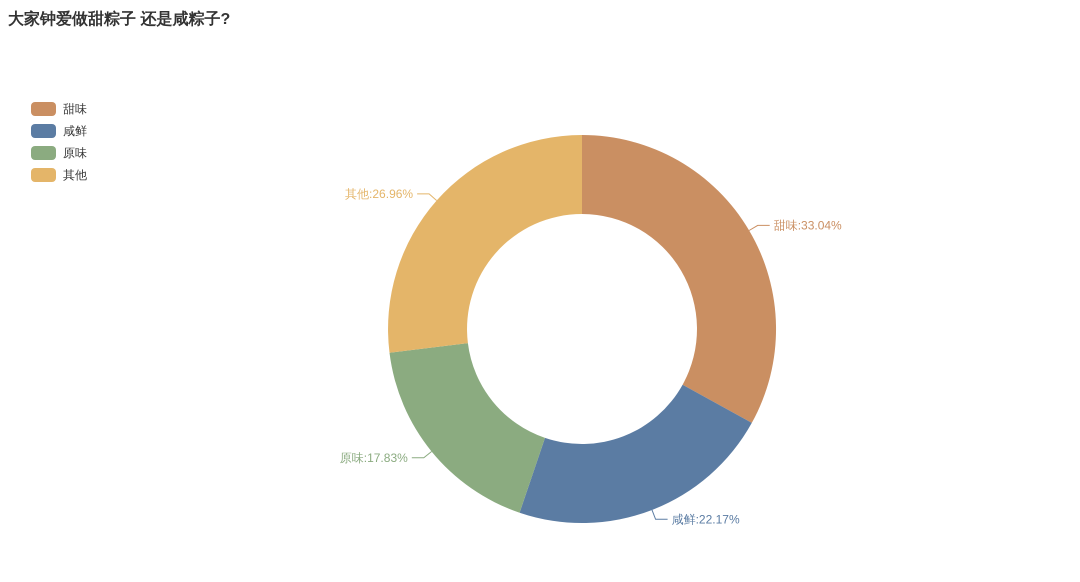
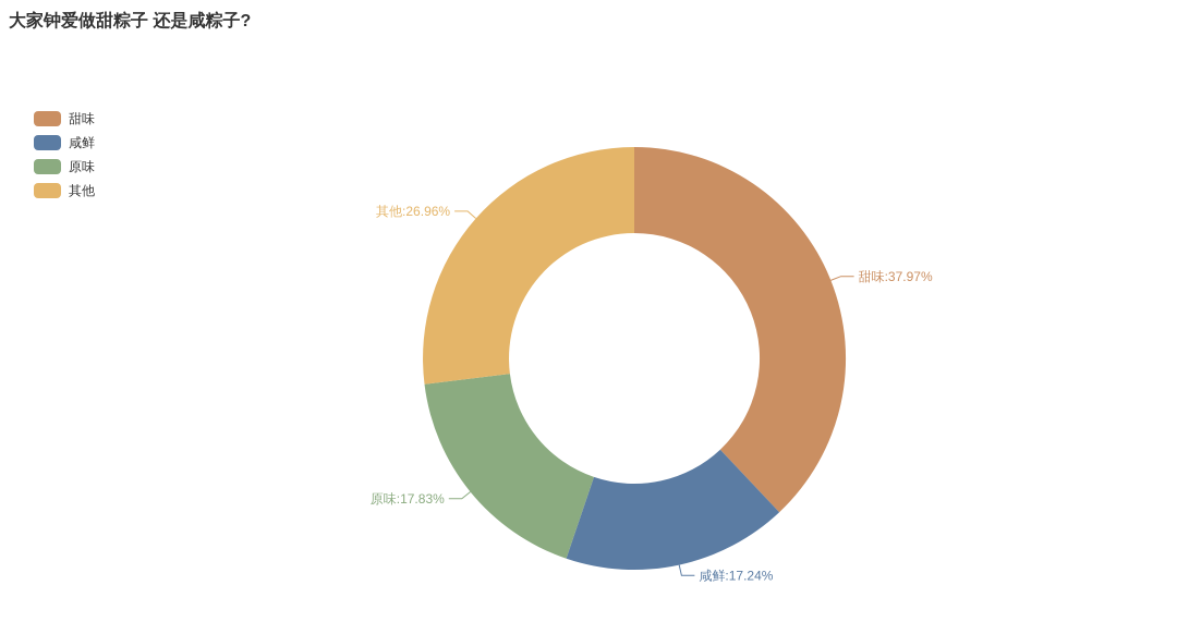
甜味: 33.04 -> 37.97
咸鲜: 22.17 -> 17.24
